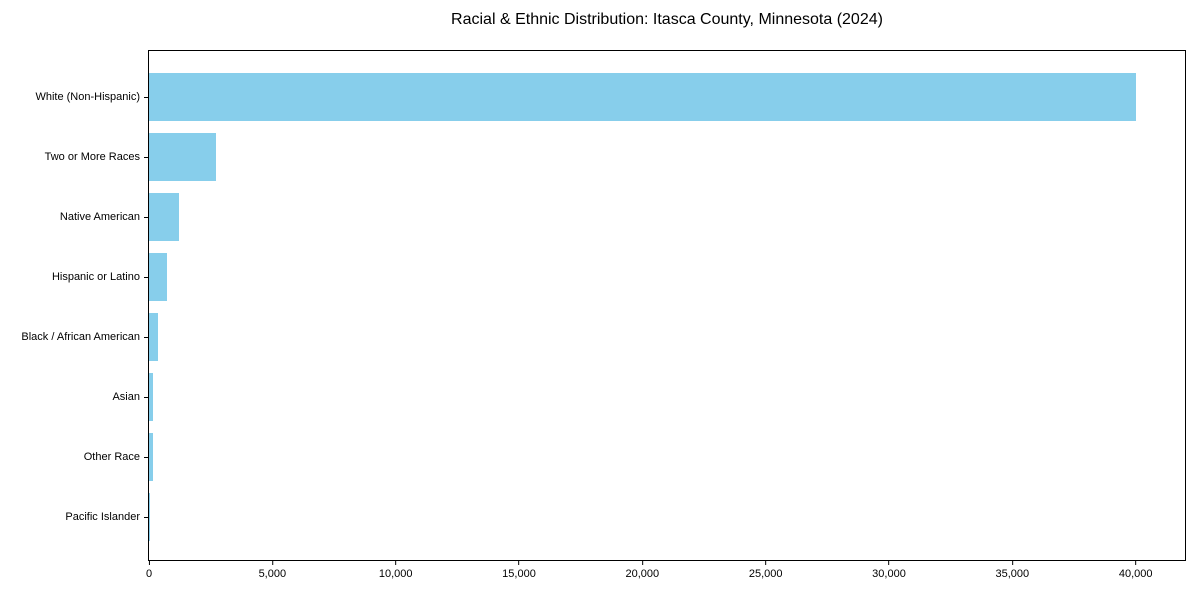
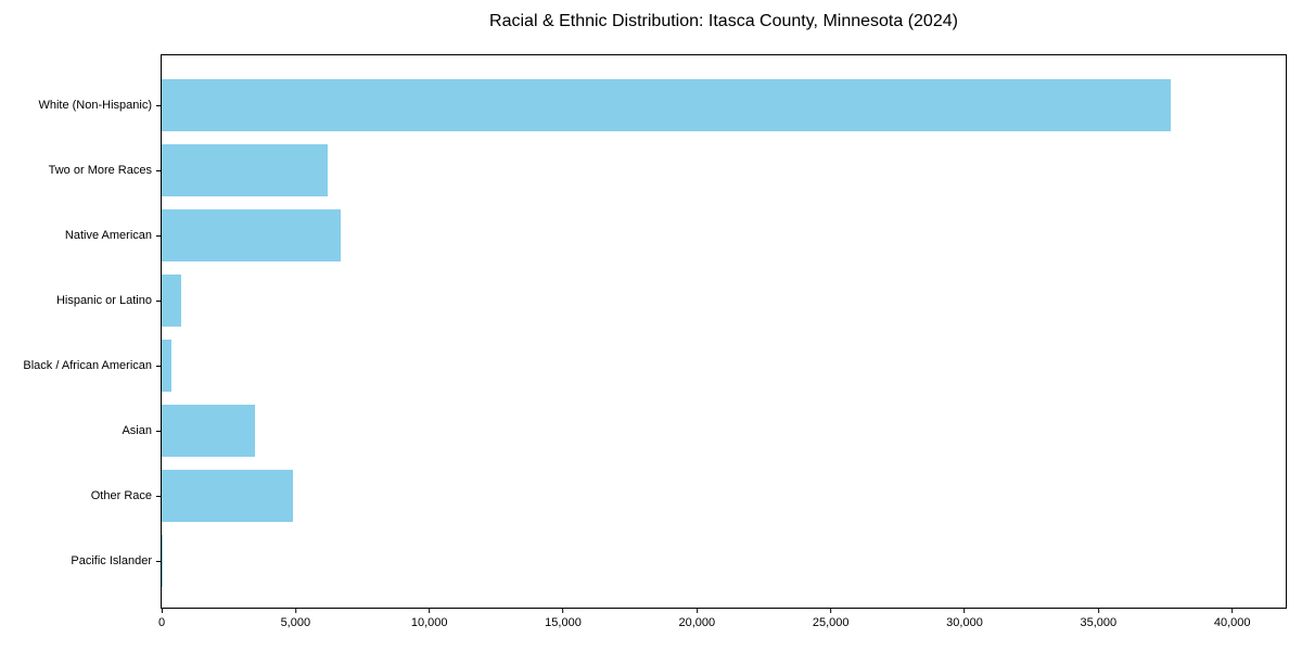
White (Non-Hispanic): 40000 -> 37700
Two or More Races: 2700 -> 6200
Native American: 1200 -> 6700
Asian: 200 -> 3500
Other Race: 200 -> 4900
